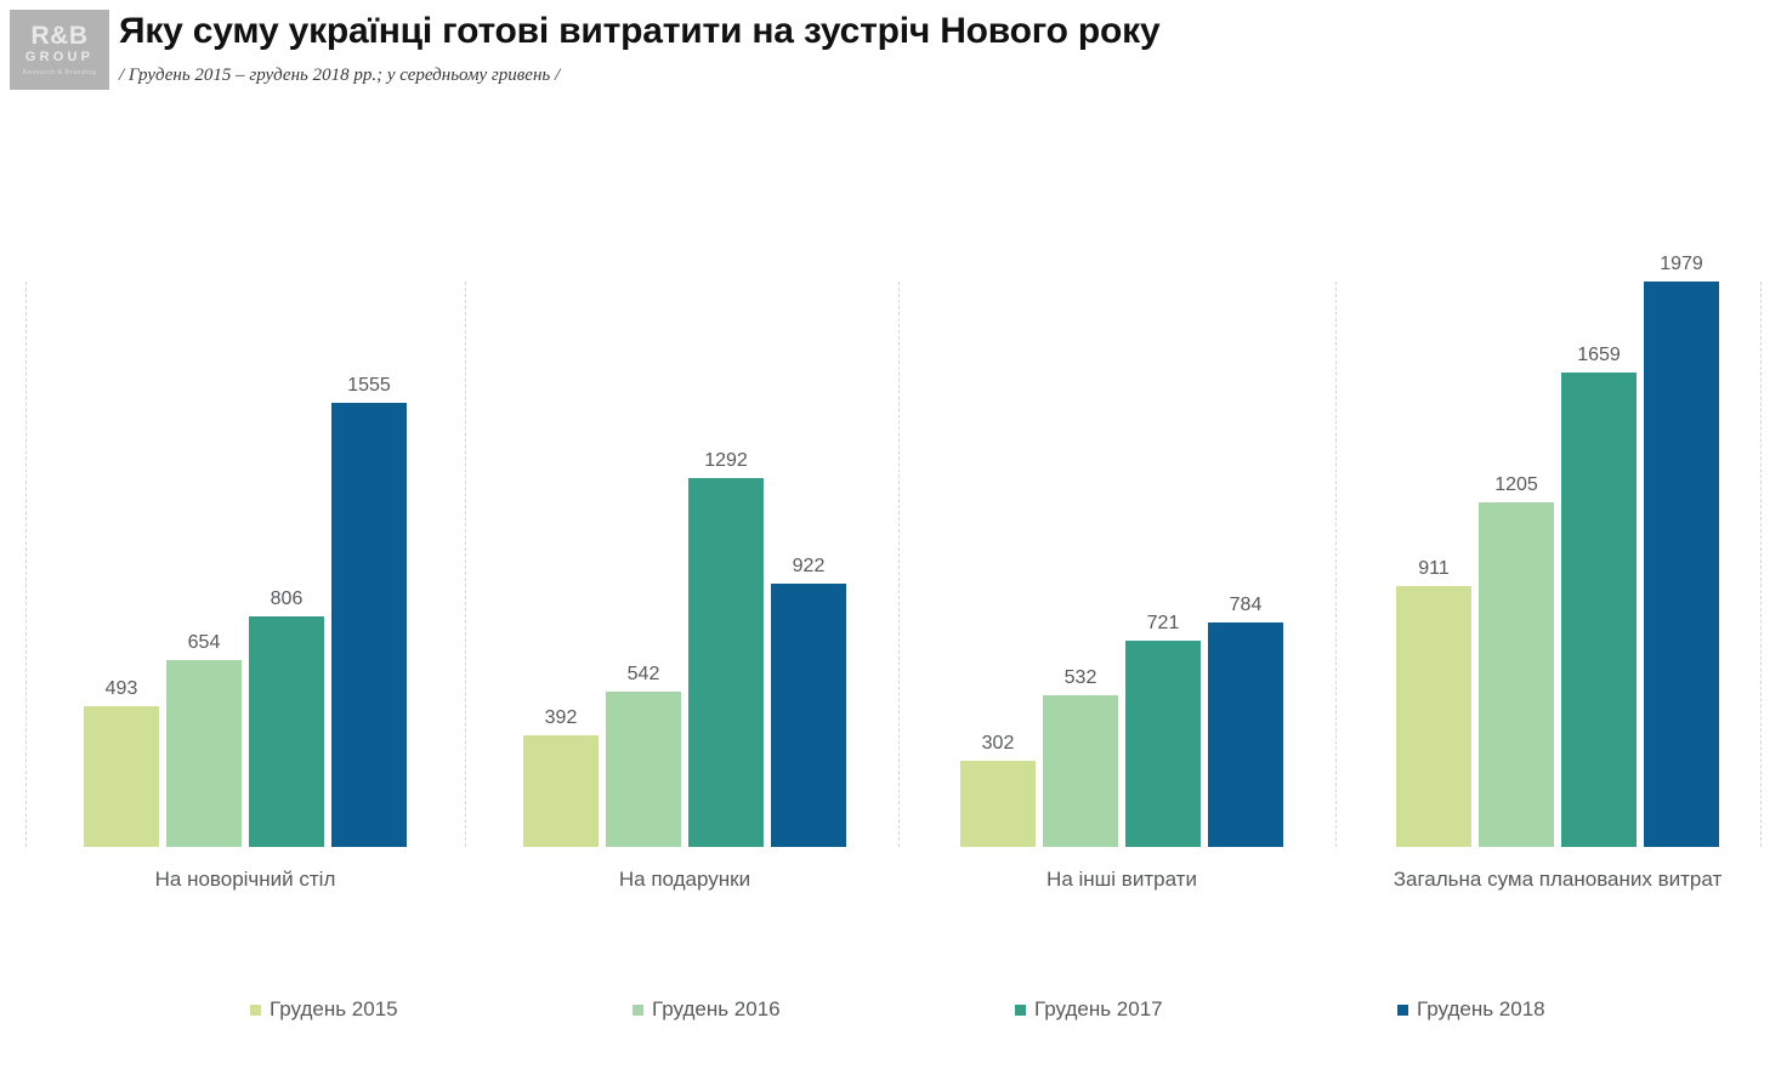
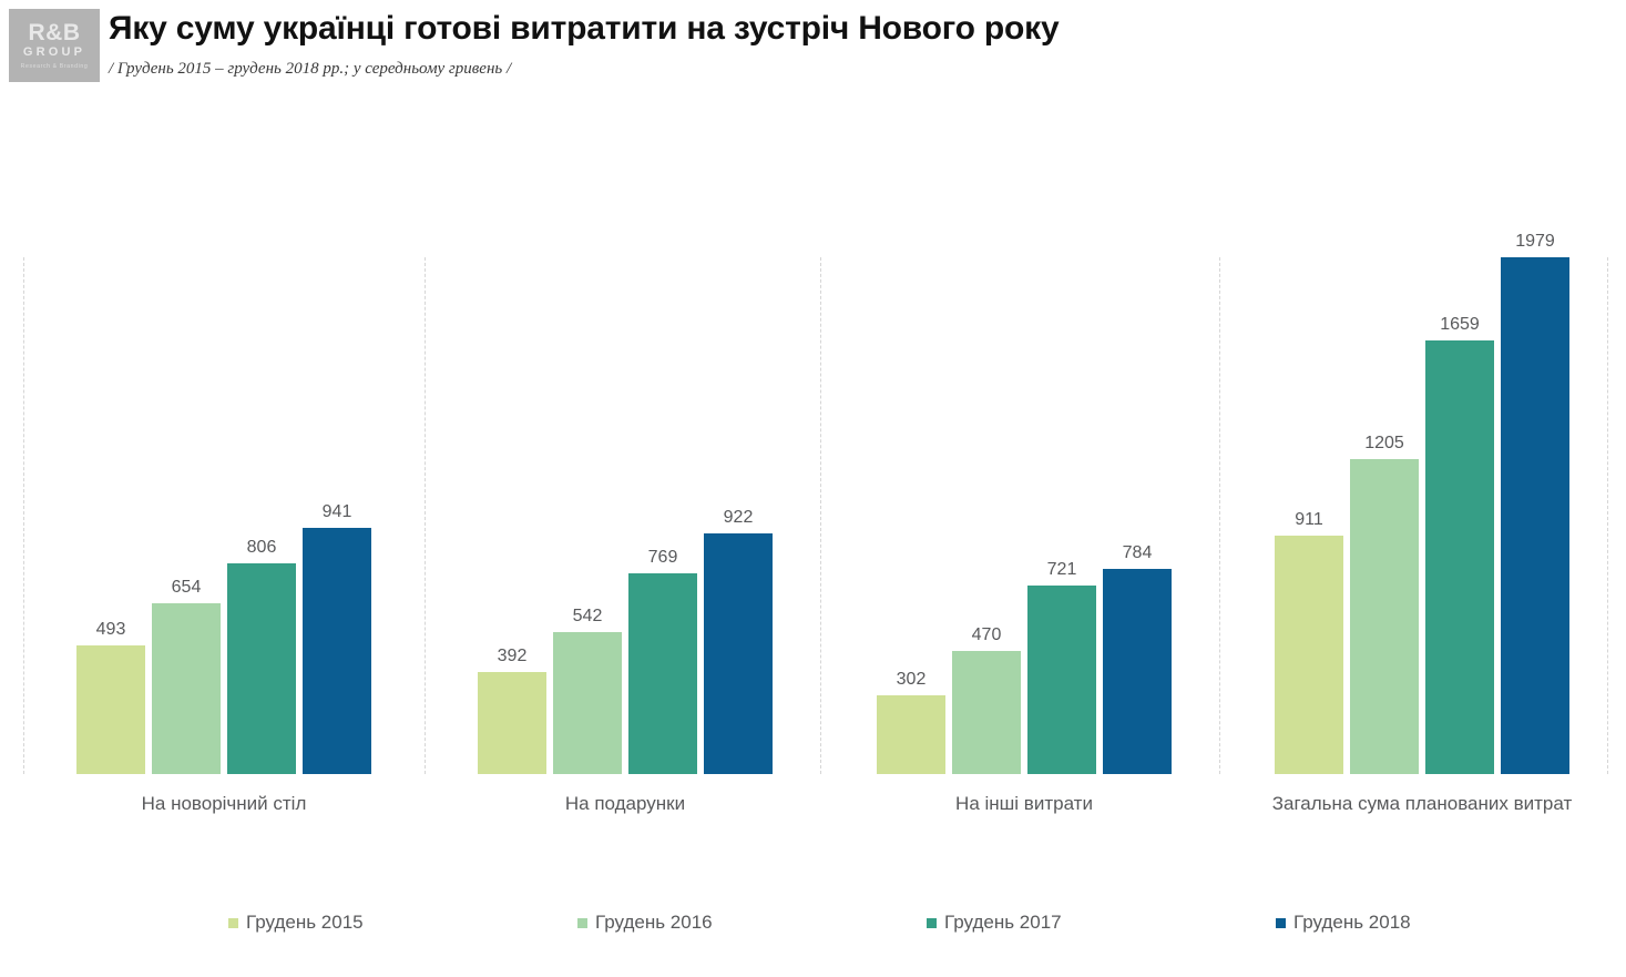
Грудень 2018/На новорічний стіл: 1555 -> 941
Грудень 2017/На подарунки: 1292 -> 769
Грудень 2016/На інші витрати: 532 -> 470
